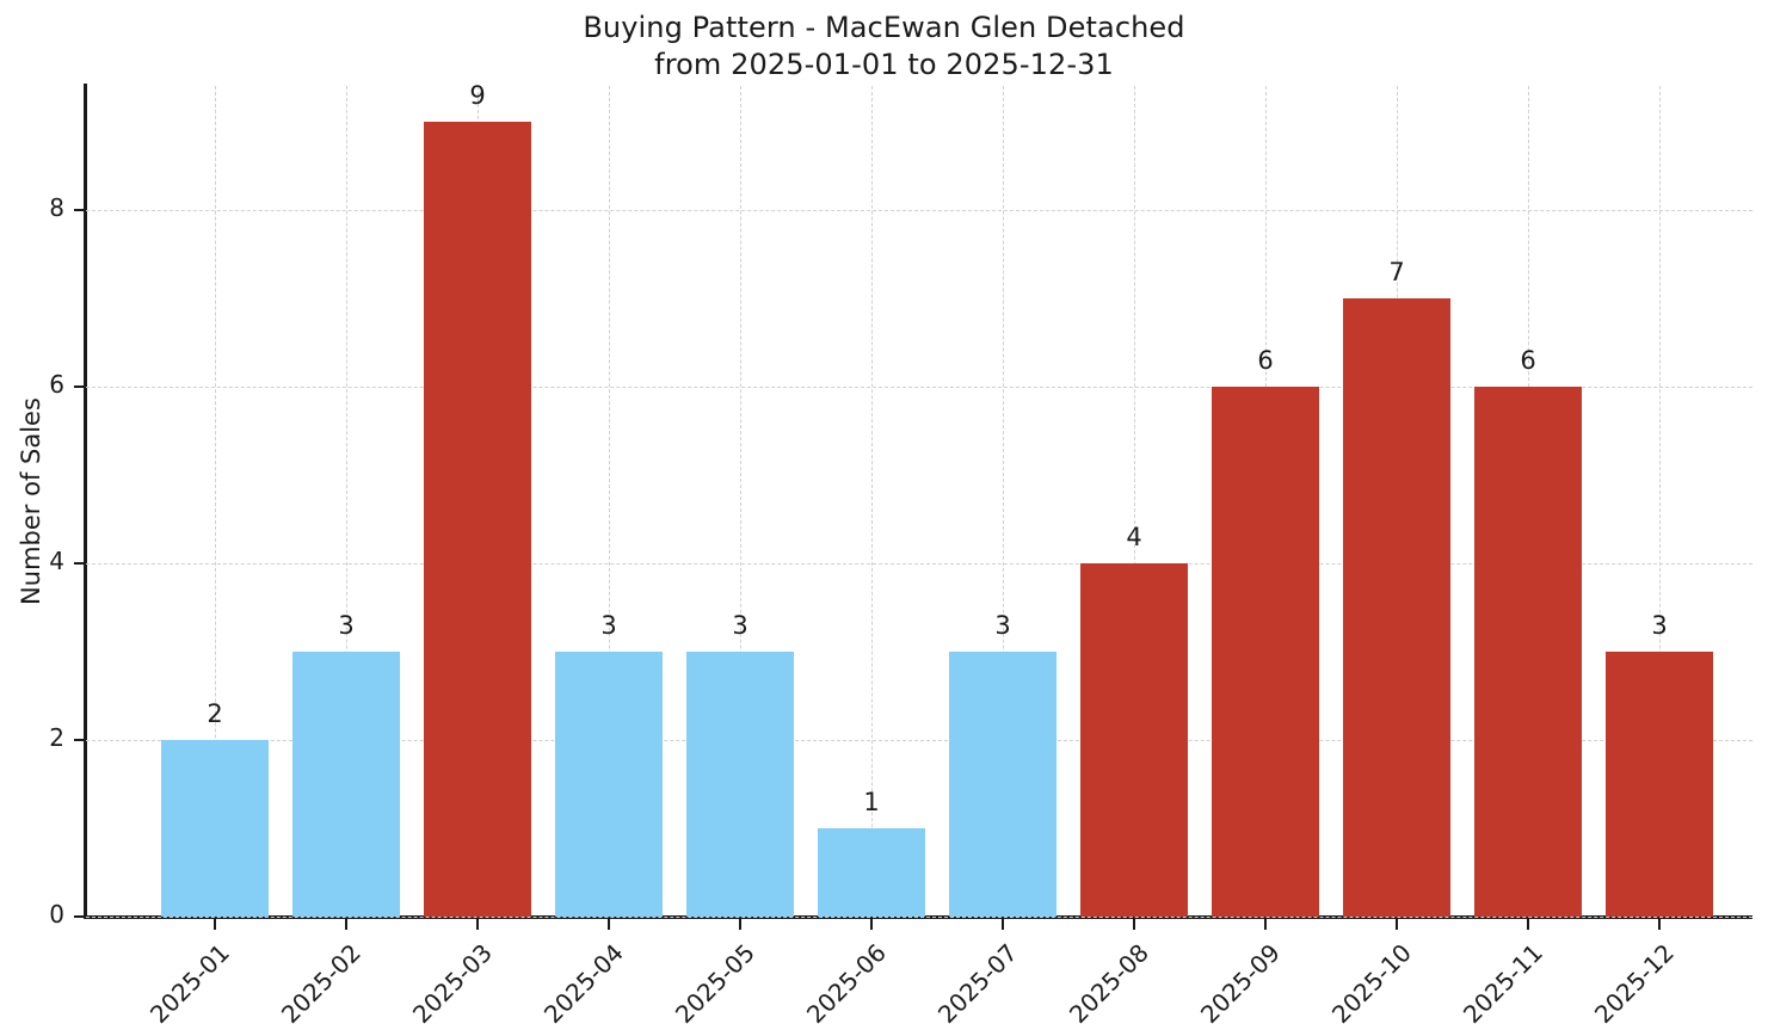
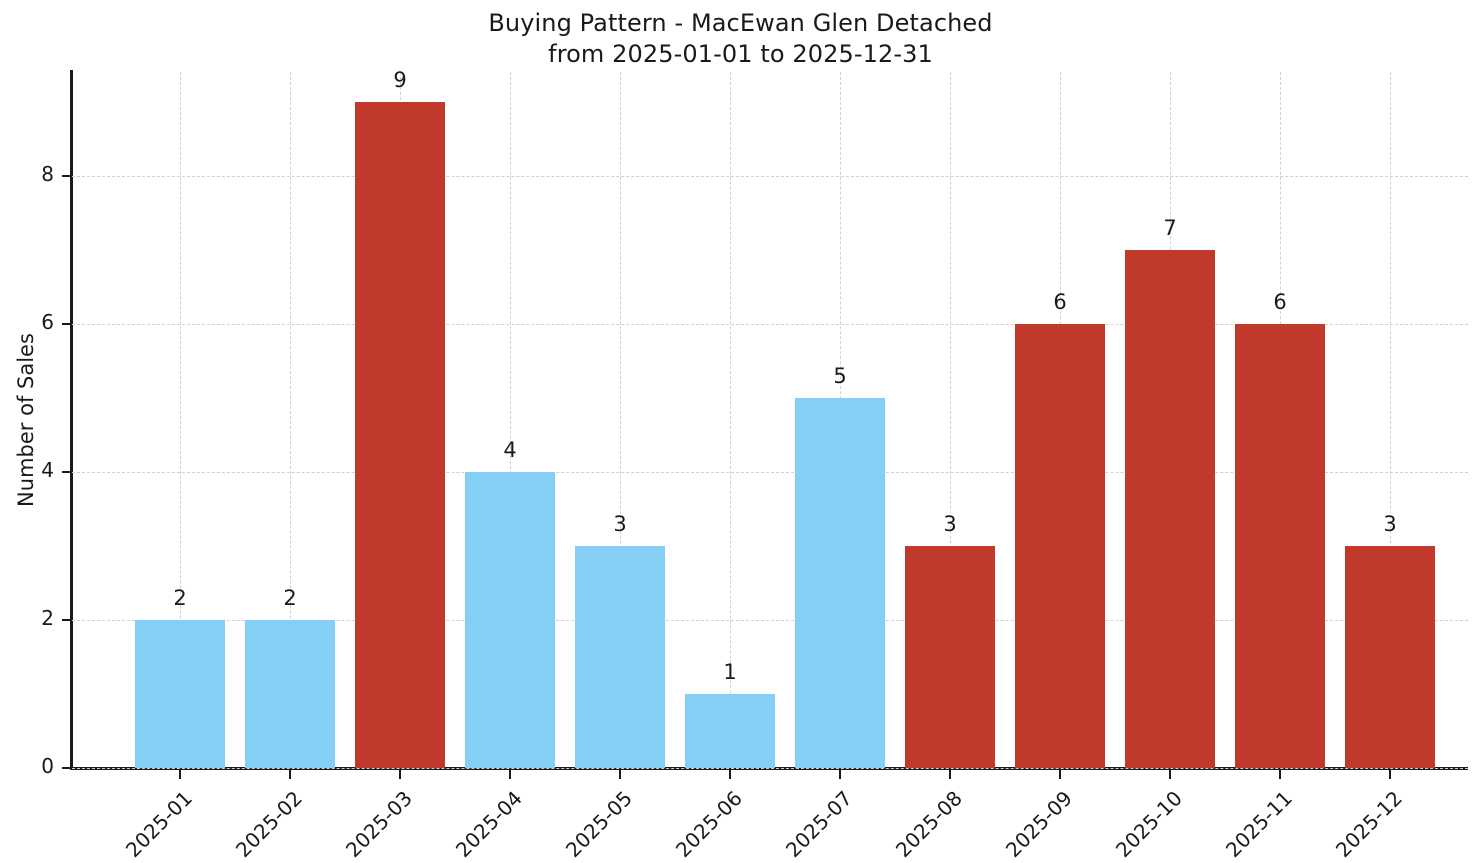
2025-02: 3 -> 2
2025-04: 3 -> 4
2025-07: 3 -> 5
2025-08: 4 -> 3
